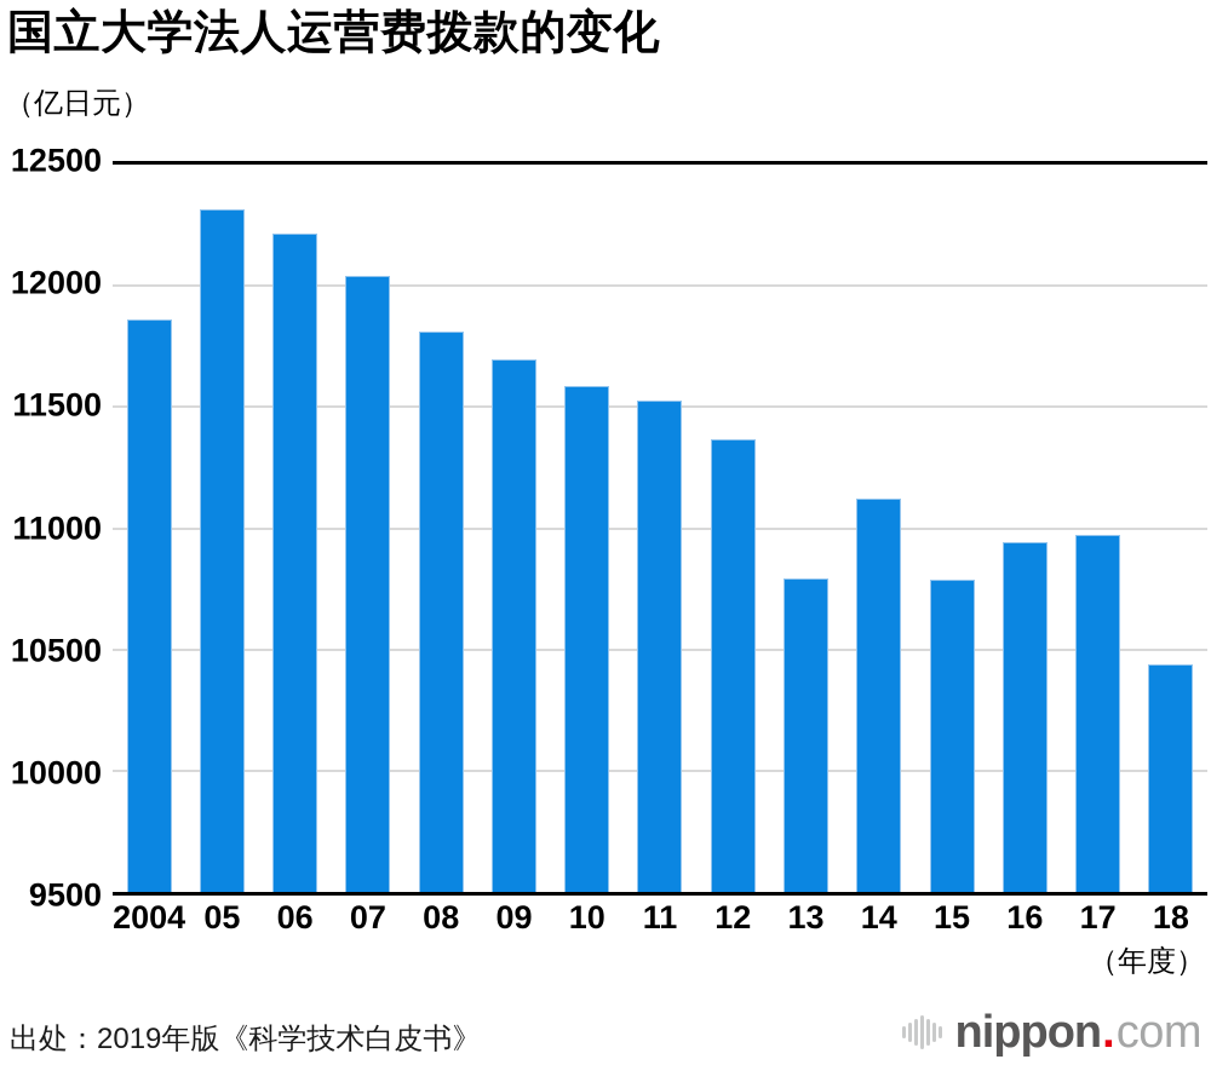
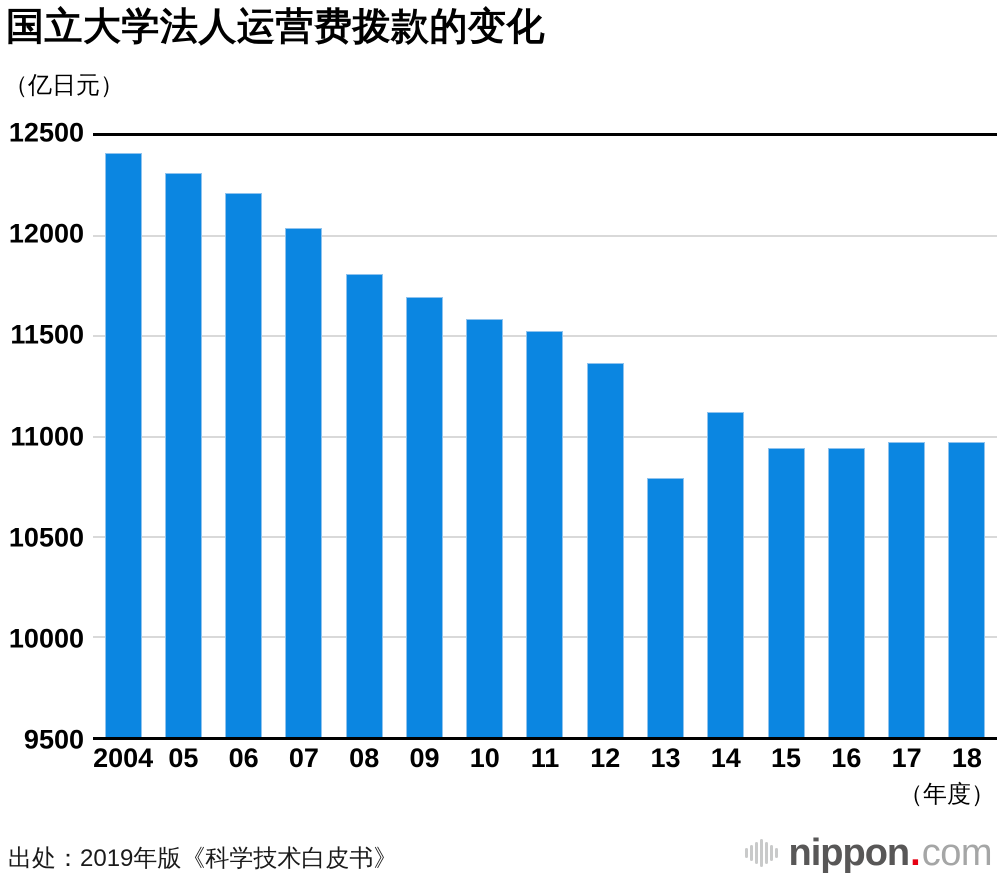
2004: 11860 -> 12420
15: 10790 -> 10940
18: 10440 -> 10970
